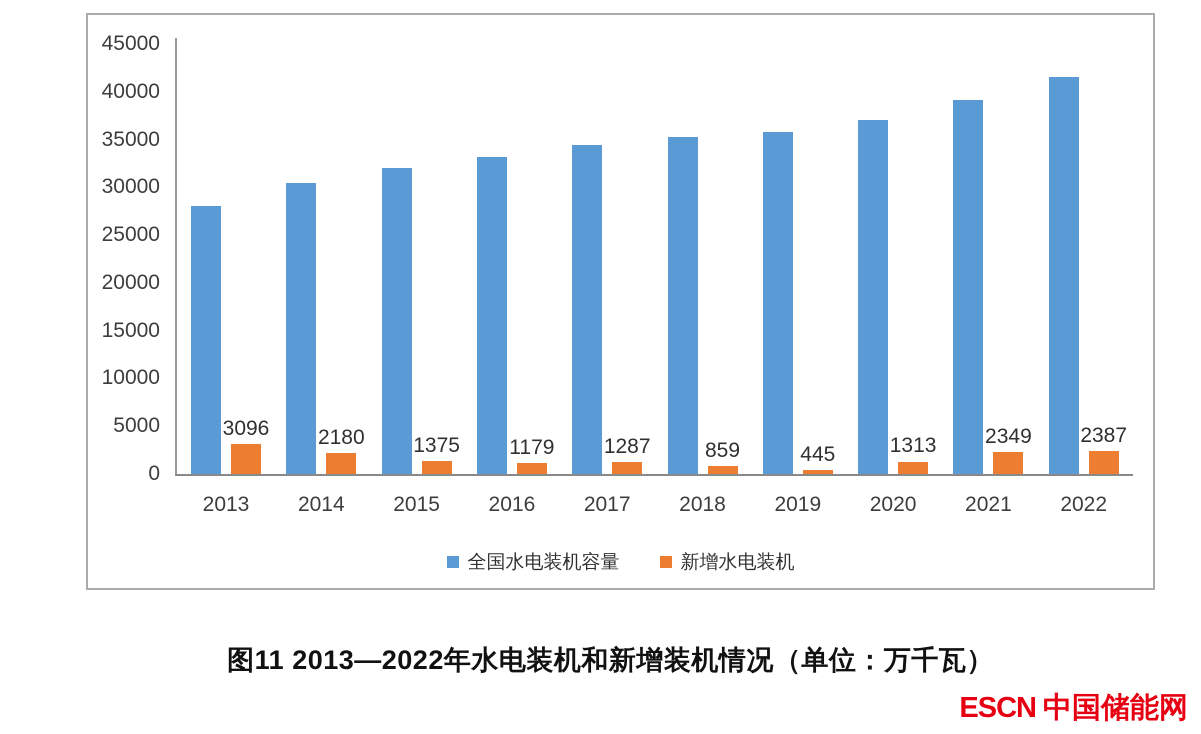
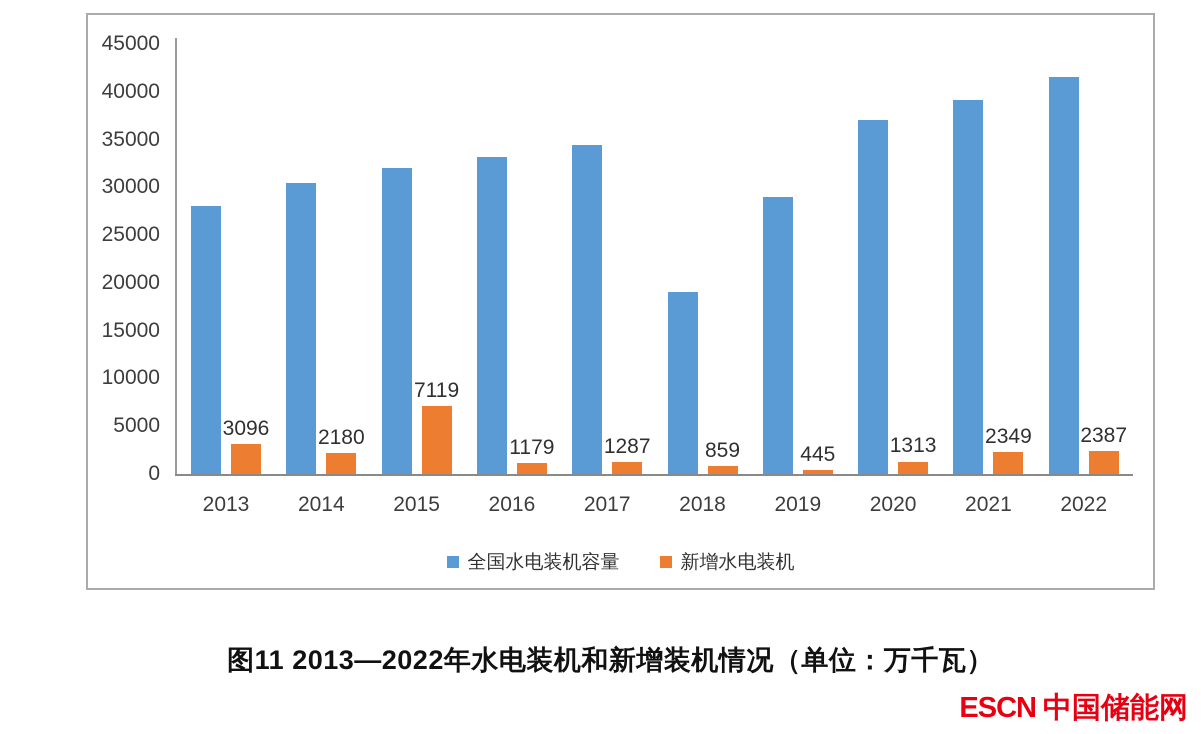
新增水电装机/2015: 1375 -> 7119
全国水电装机容量/2018: 35000 -> 19000
全国水电装机容量/2019: 36000 -> 29000
